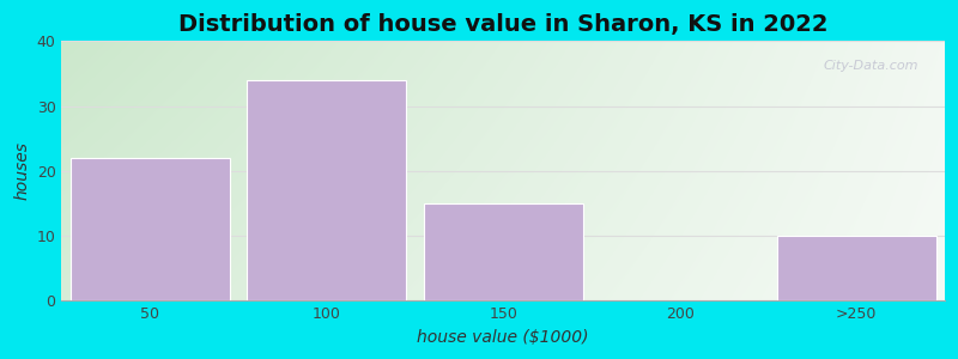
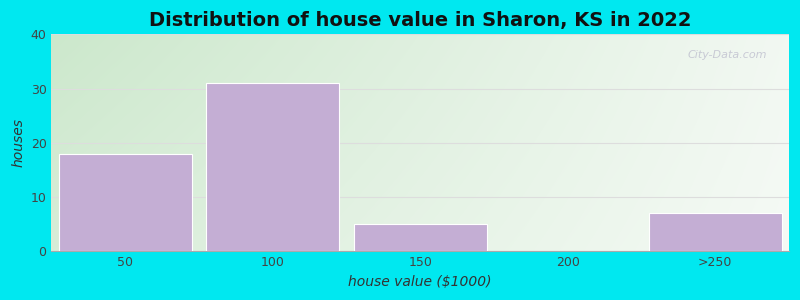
50: 22 -> 18
100: 34 -> 31
150: 15 -> 5
>250: 10 -> 7
